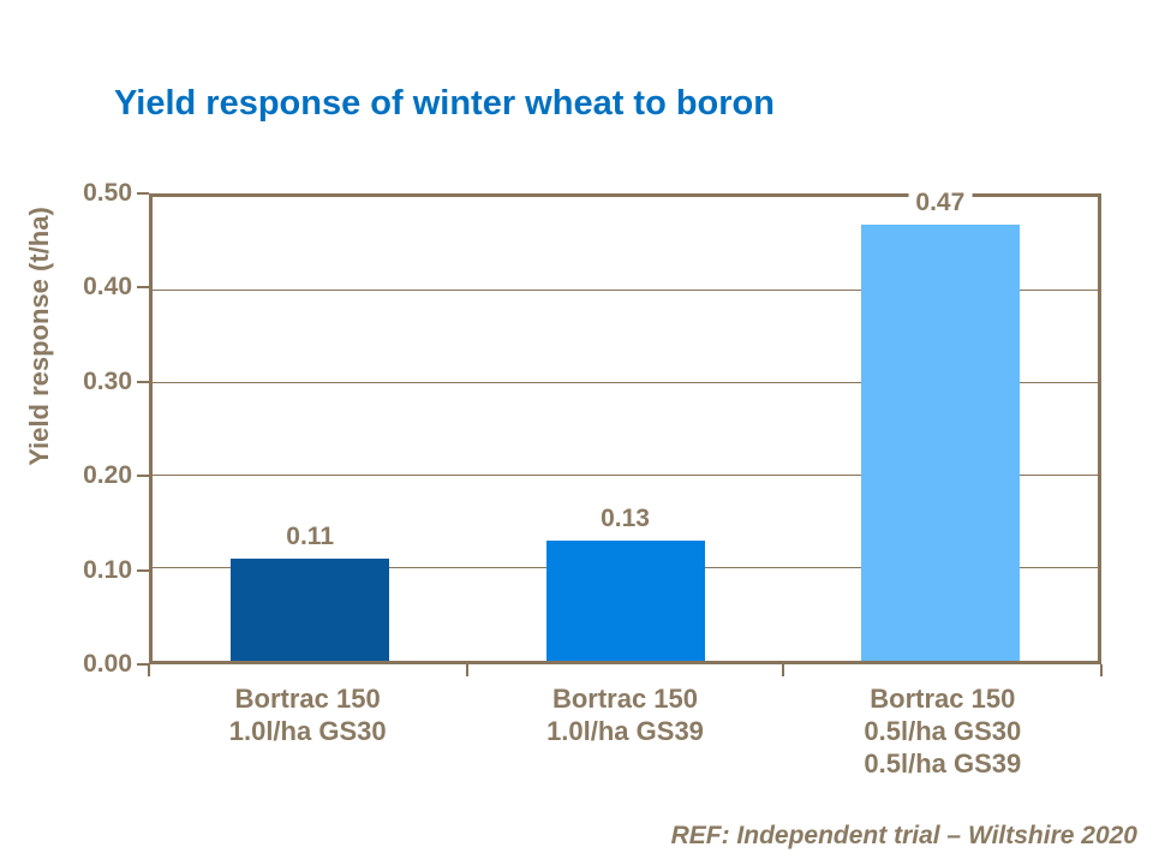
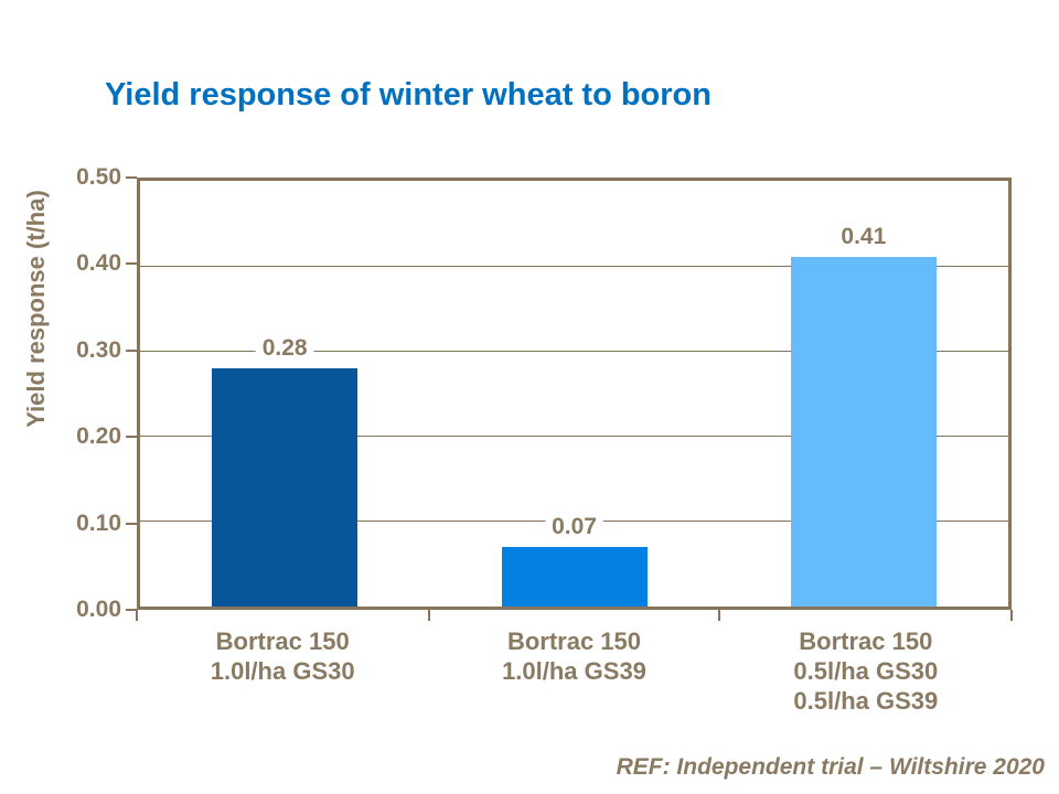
Bortrac 150 1.0l/ha GS30: 0.11 -> 0.28
Bortrac 150 1.0l/ha GS39: 0.13 -> 0.07
Bortrac 150 0.5l/ha GS30 0.5l/ha GS39: 0.47 -> 0.41
